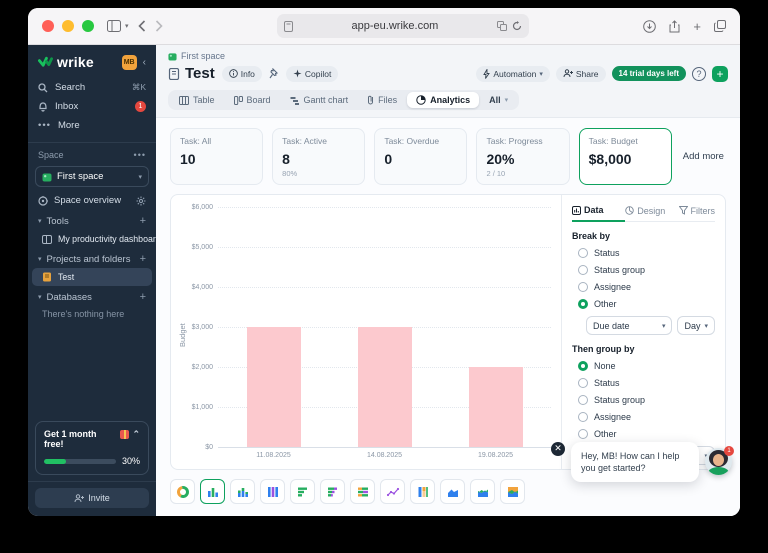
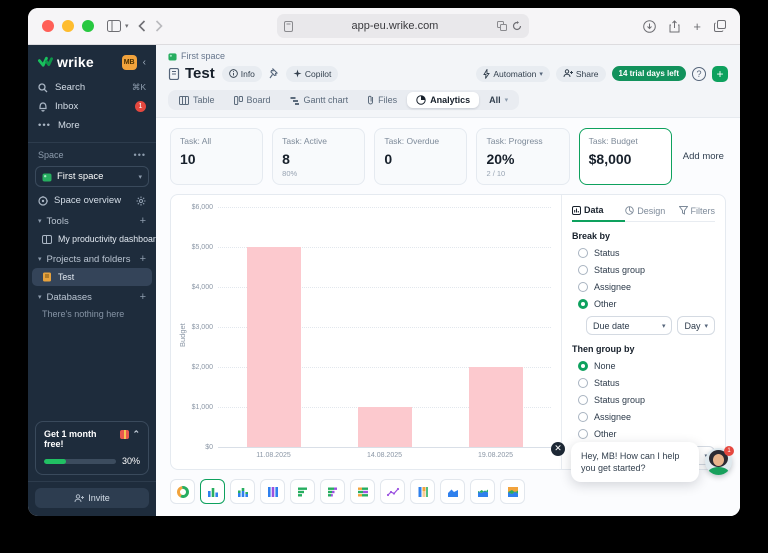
11.08.2025: $3000 -> $5000
14.08.2025: $3000 -> $1000
